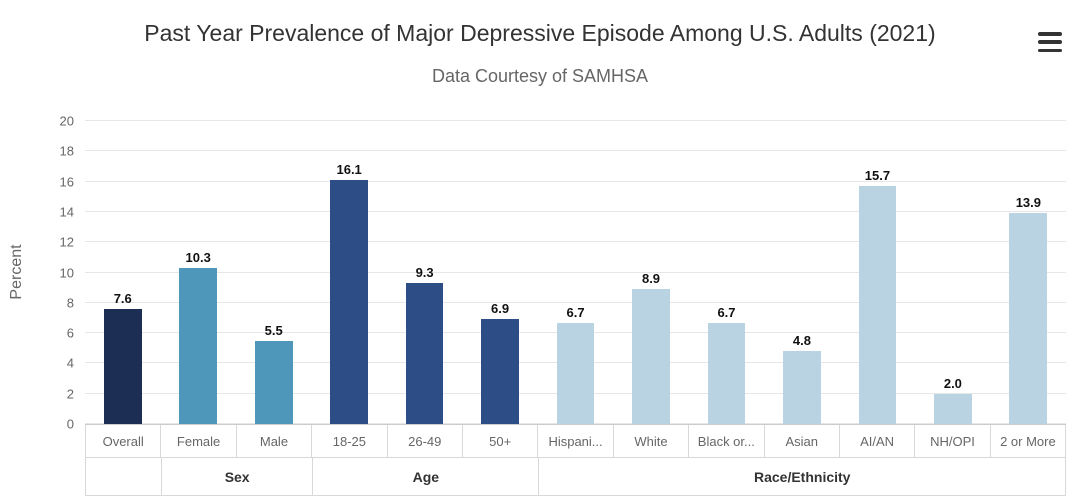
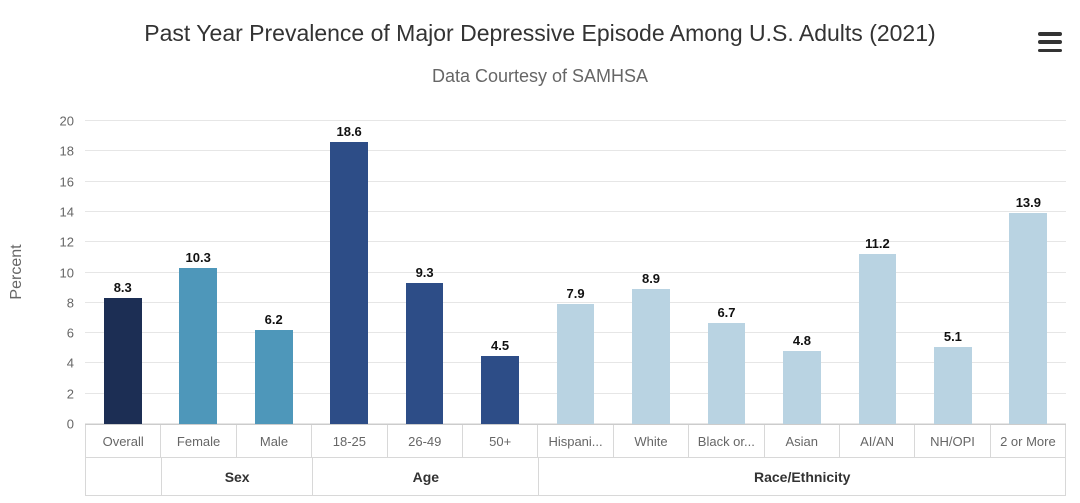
Overall: 7.6 -> 8.3
Male: 5.5 -> 6.2
18-25: 16.1 -> 18.6
50+: 6.9 -> 4.5
Hispani...: 6.7 -> 7.9
AI/AN: 15.7 -> 11.2
NH/OPI: 2.0 -> 5.1
